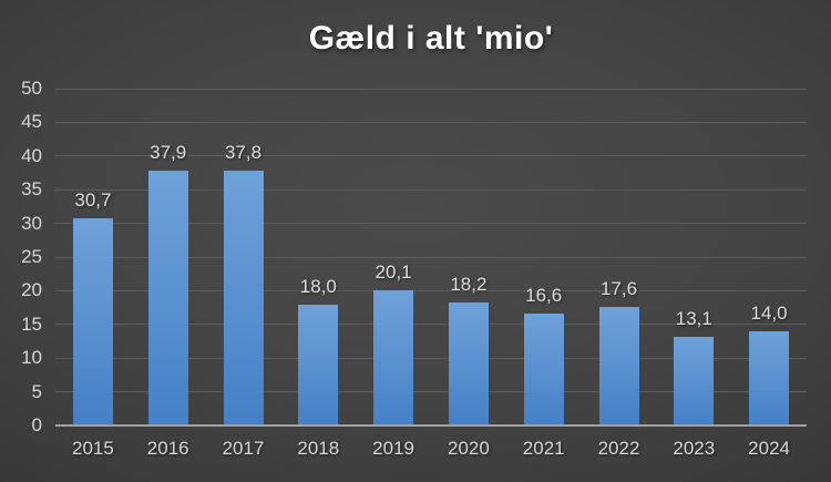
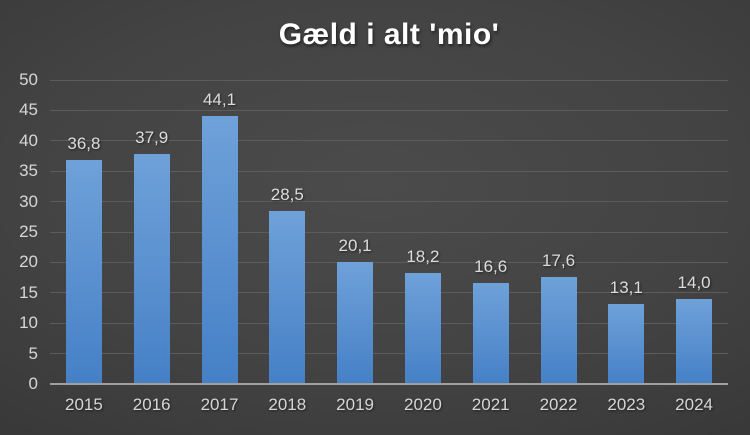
2015: 30,7 -> 36,8
2017: 37,8 -> 44,1
2018: 18,0 -> 28,5
